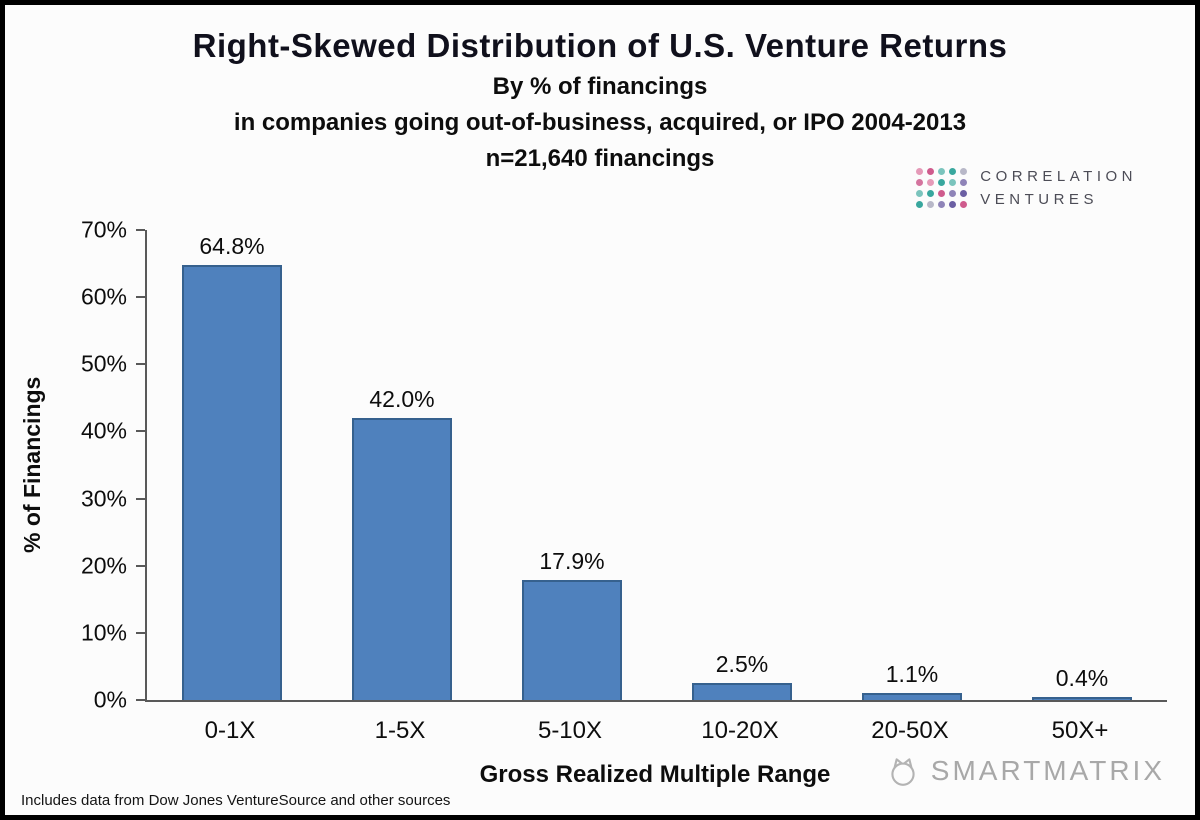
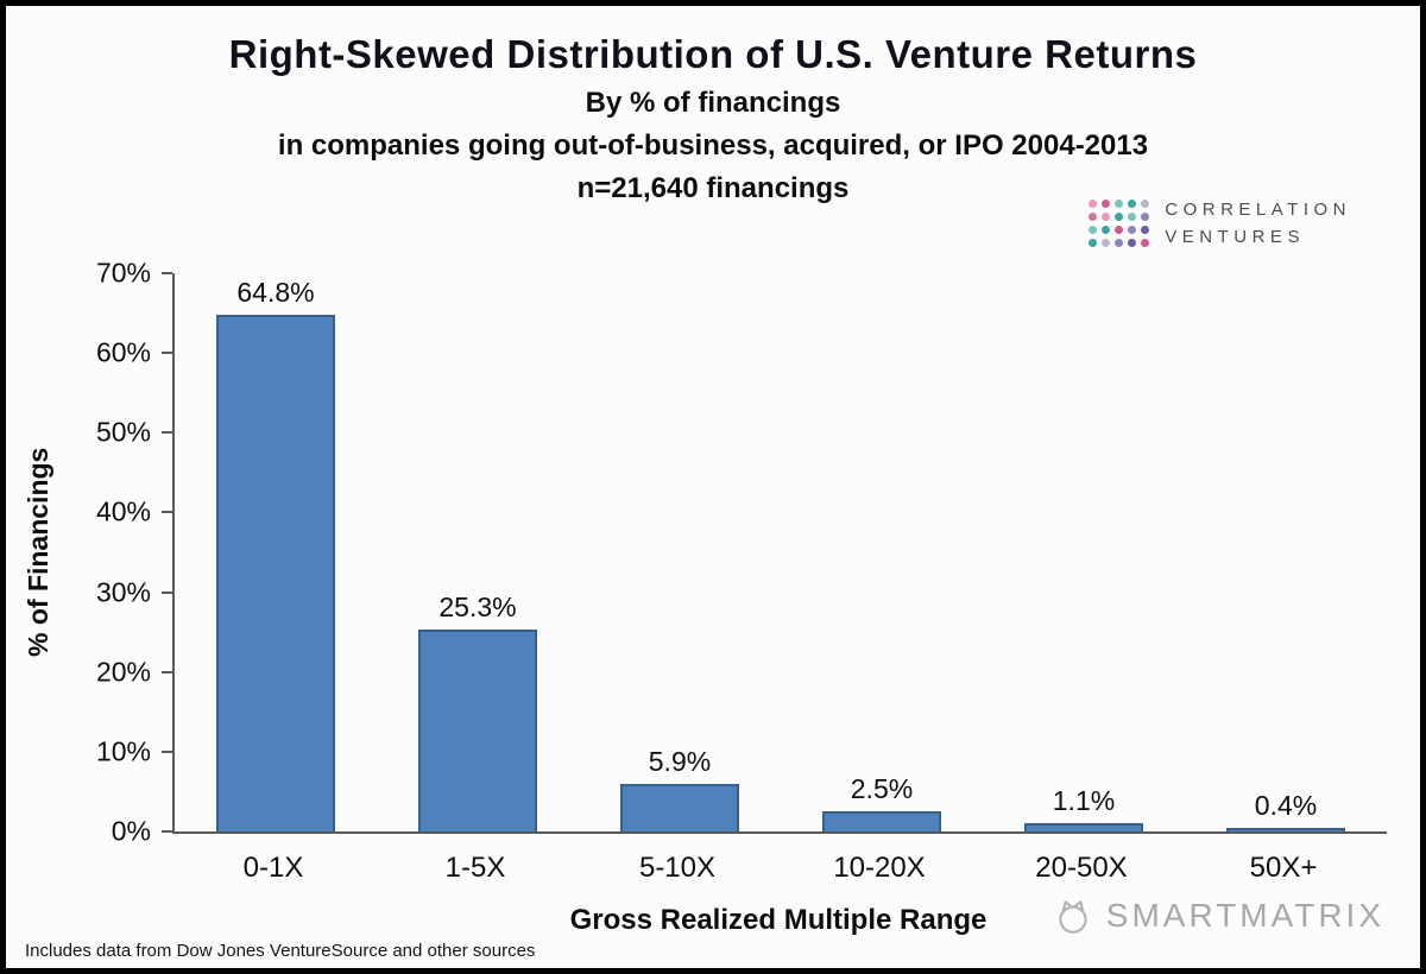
1-5X: 42.0% -> 25.3%
5-10X: 17.9% -> 5.9%
